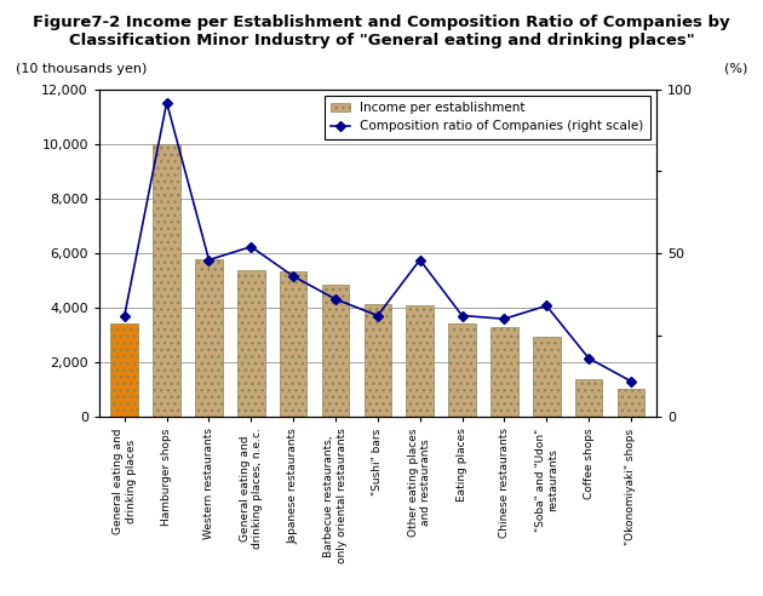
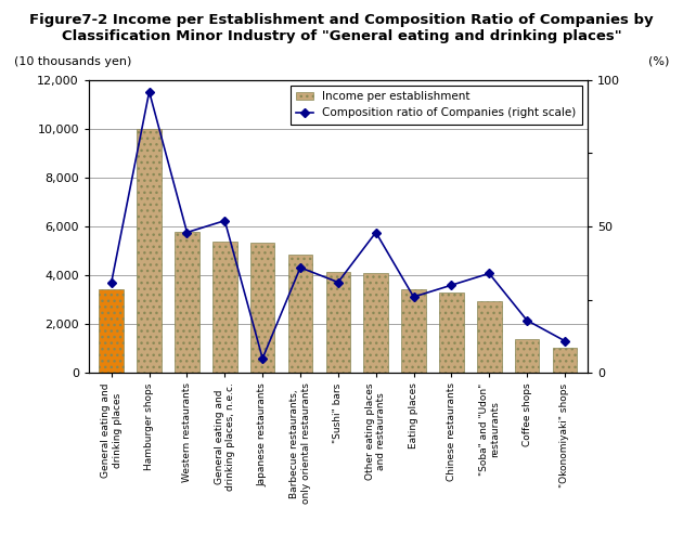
Composition ratio of Companies (right scale)/Japanese restaurants: 43 -> 5
Composition ratio of Companies (right scale)/Eating places: 31 -> 26
